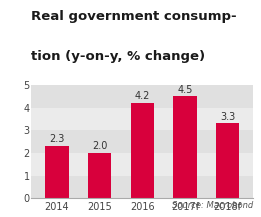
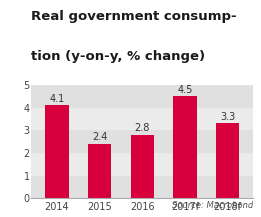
2014: 2.3 -> 4.1
2015: 2.0 -> 2.4
2016: 4.2 -> 2.8
